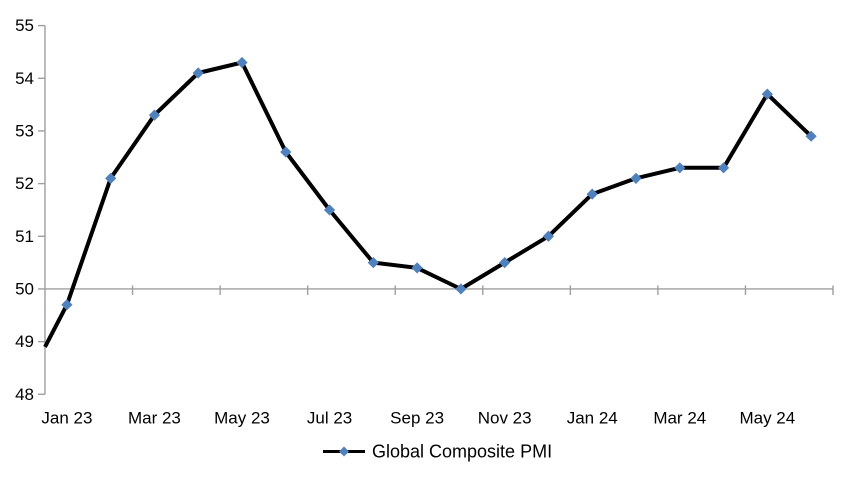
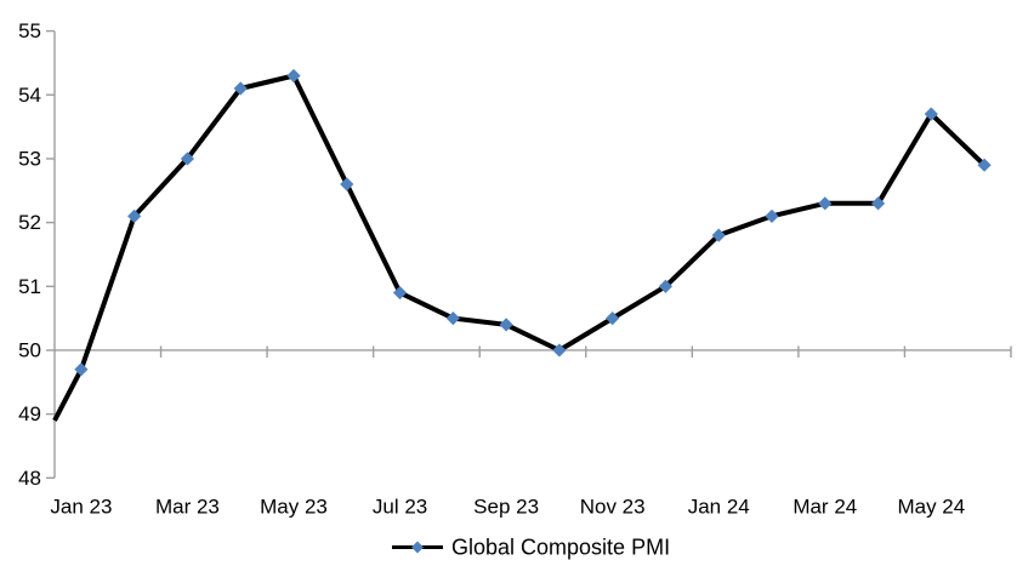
Mar 23: 53.3 -> 53.0
Jul 23: 51.5 -> 50.9
